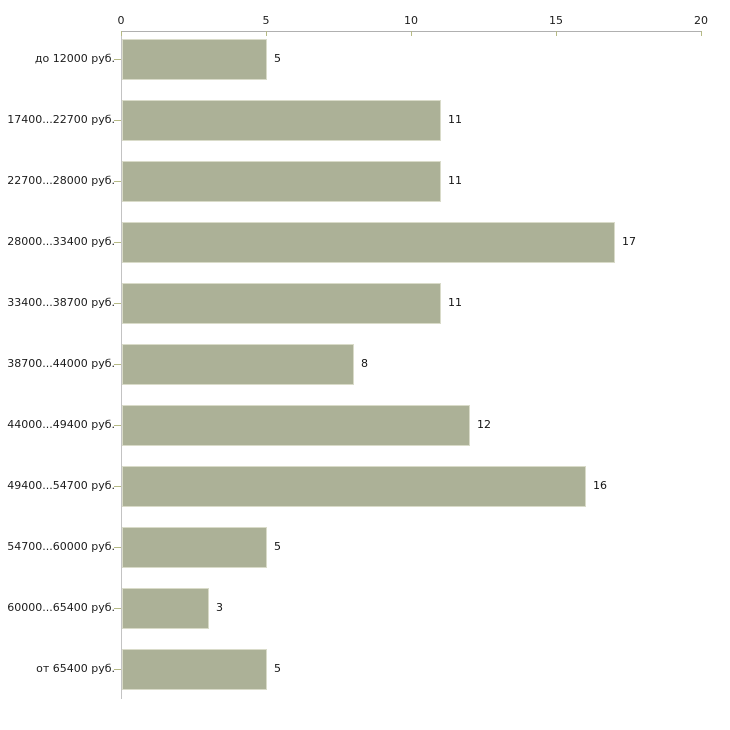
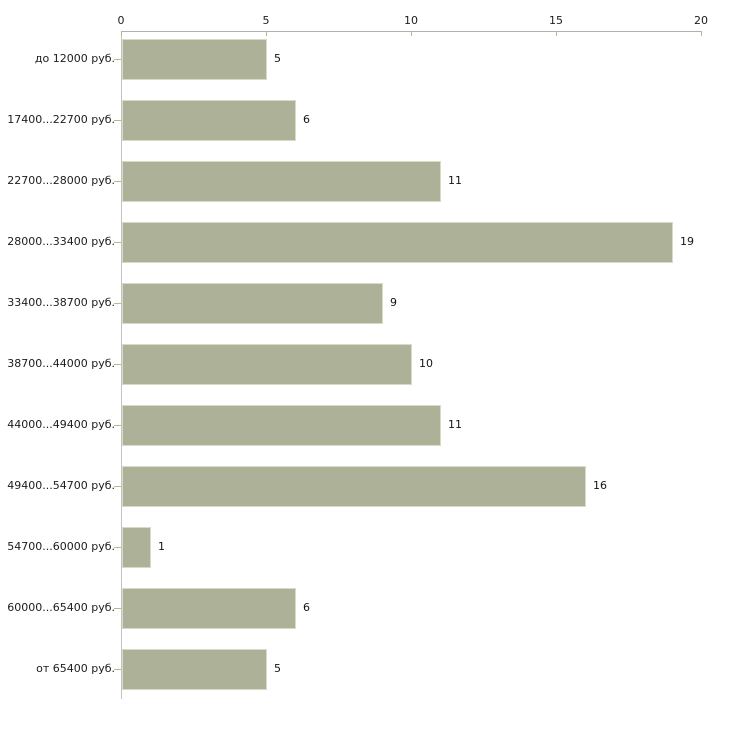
17400...22700 руб.: 11 -> 6
28000...33400 руб.: 17 -> 19
33400...38700 руб.: 11 -> 9
38700...44000 руб.: 8 -> 10
44000...49400 руб.: 12 -> 11
54700...60000 руб.: 5 -> 1
60000...65400 руб.: 3 -> 6
